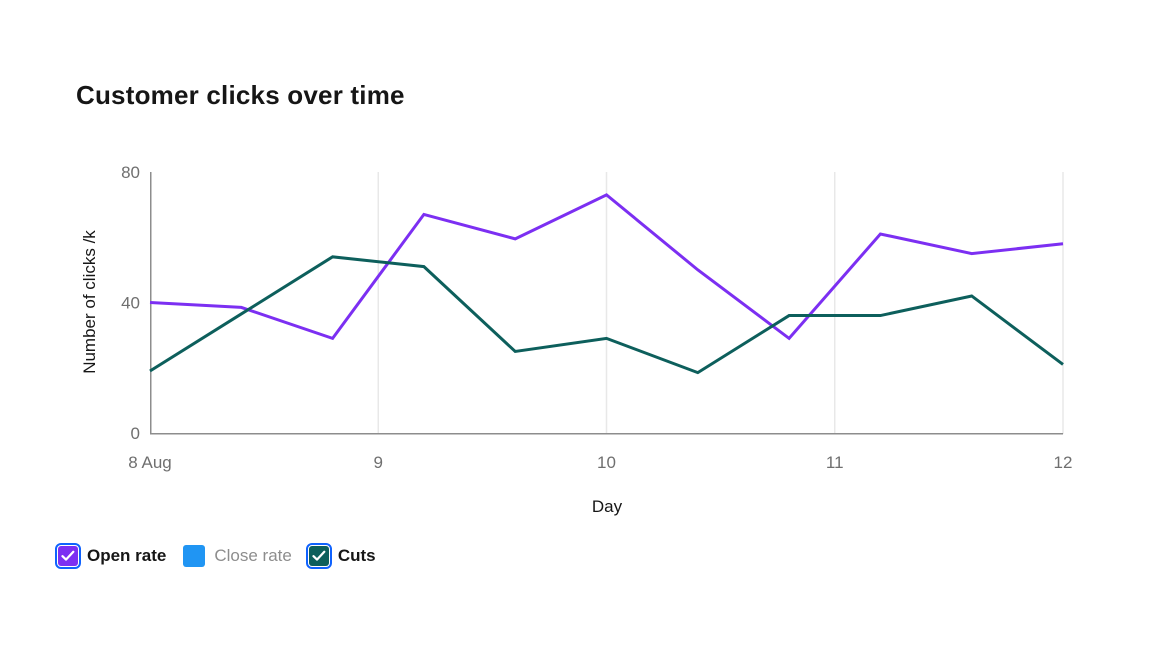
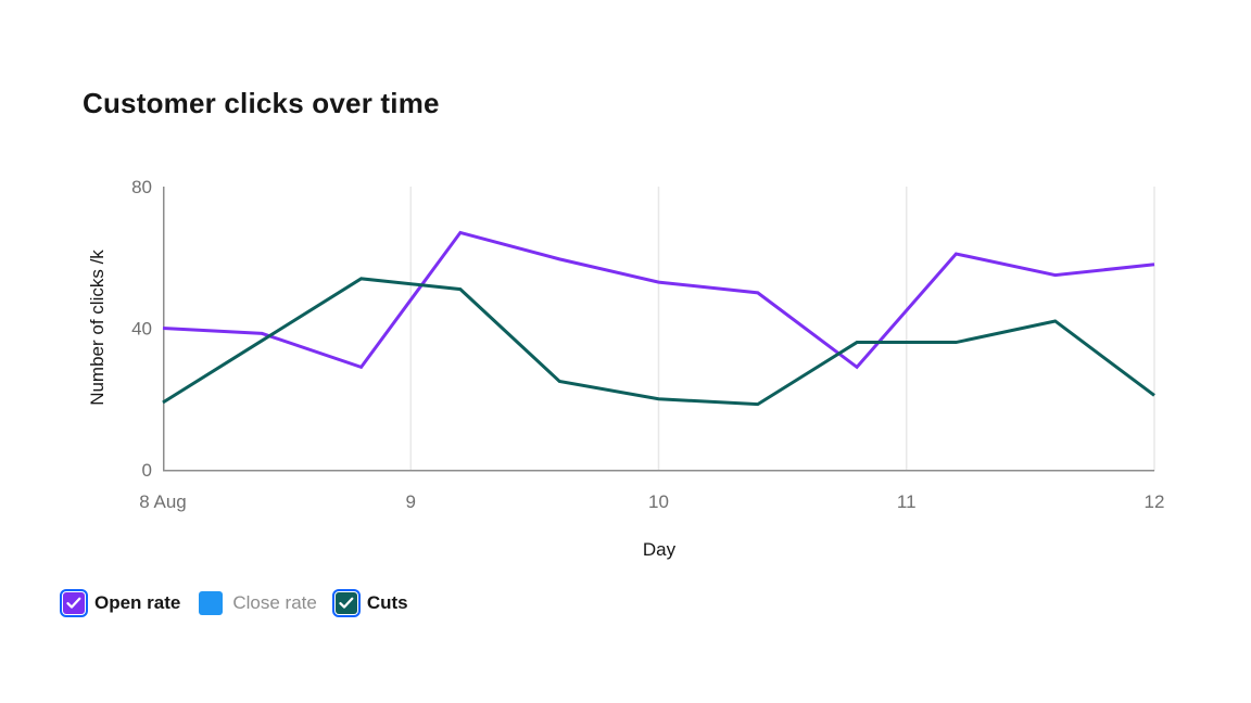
Open rate/10: 73 -> 53
Cuts/10: 29 -> 20
